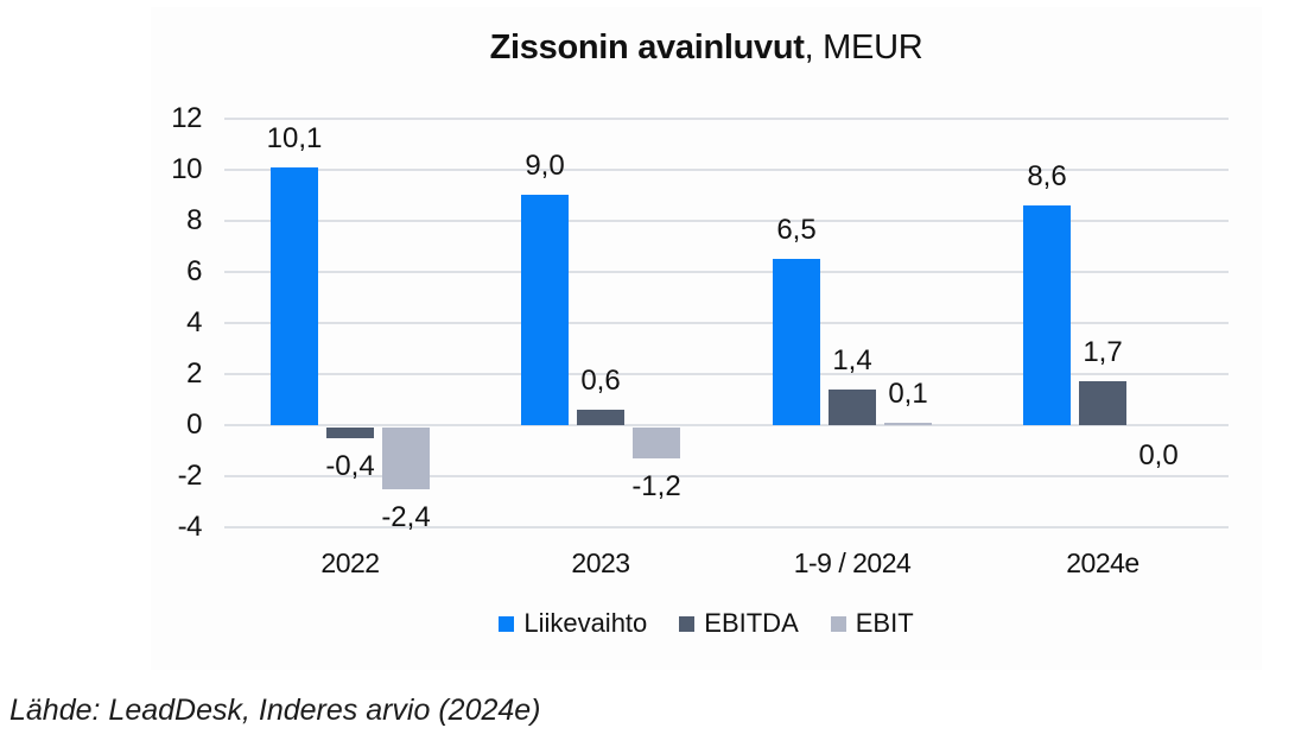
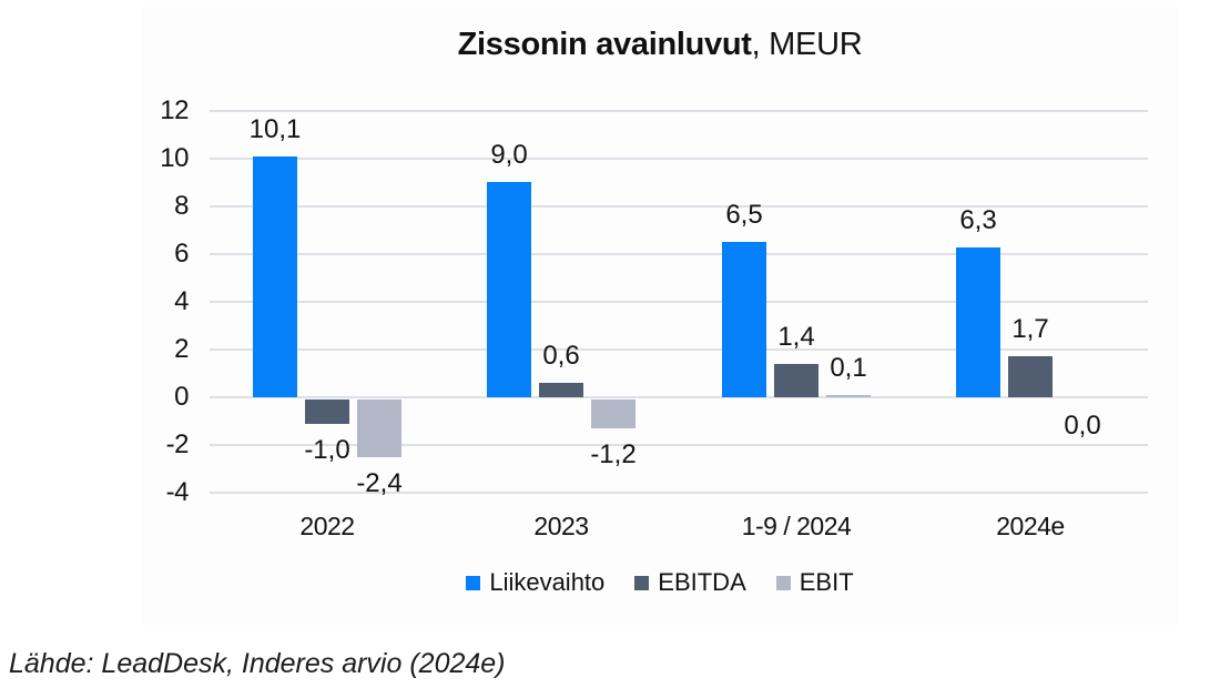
EBITDA/2022: -0,4 -> -1,0
Liikevaihto/2024e: 8,6 -> 6,3
